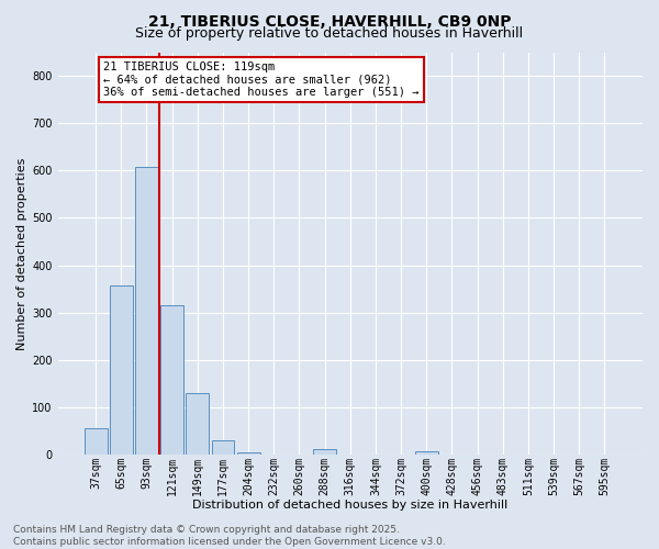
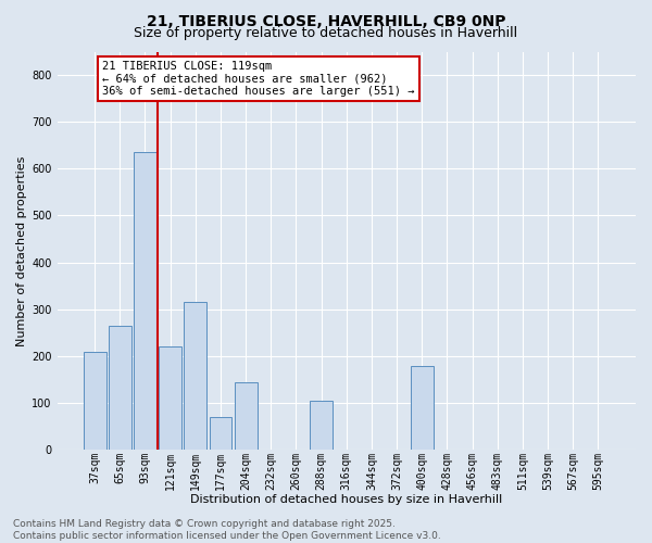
37sqm: 55 -> 210
65sqm: 358 -> 265
93sqm: 608 -> 635
121sqm: 315 -> 220
149sqm: 130 -> 315
177sqm: 30 -> 70
204sqm: 5 -> 145
288sqm: 12 -> 105
400sqm: 8 -> 180
